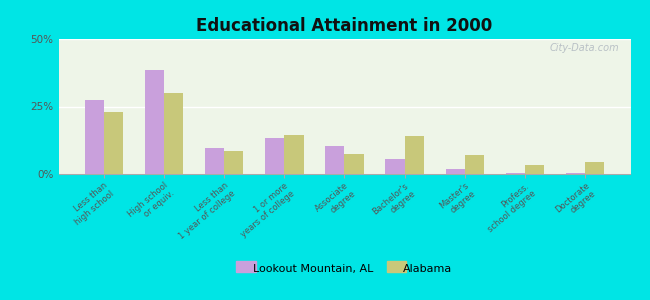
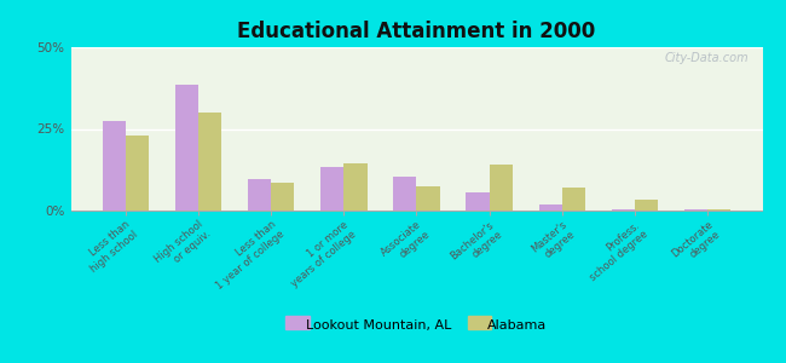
Alabama/Doctorate degree: 4.5% -> 0.5%
